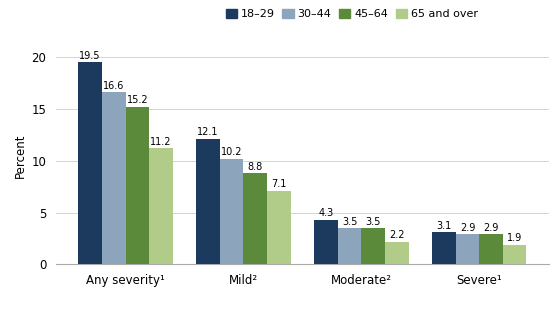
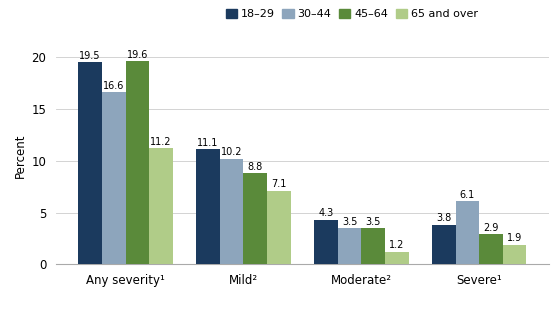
45–64/Any severity¹: 15.2 -> 19.6
18–29/Mild²: 12.1 -> 11.1
65 and over/Moderate²: 2.2 -> 1.2
18–29/Severe¹: 3.1 -> 3.8
30–44/Severe¹: 2.9 -> 6.1
